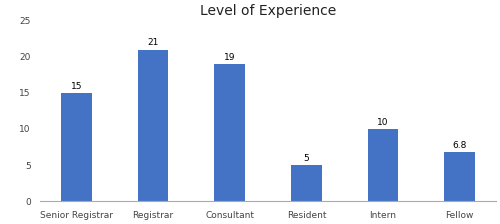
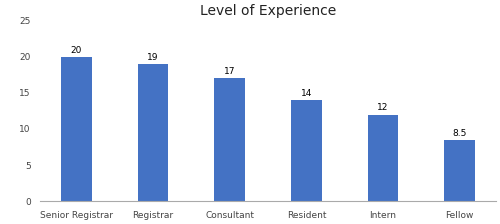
Senior Registrar: 15 -> 20
Registrar: 21 -> 19
Consultant: 19 -> 17
Resident: 5 -> 14
Intern: 10 -> 12
Fellow: 6.8 -> 8.5
